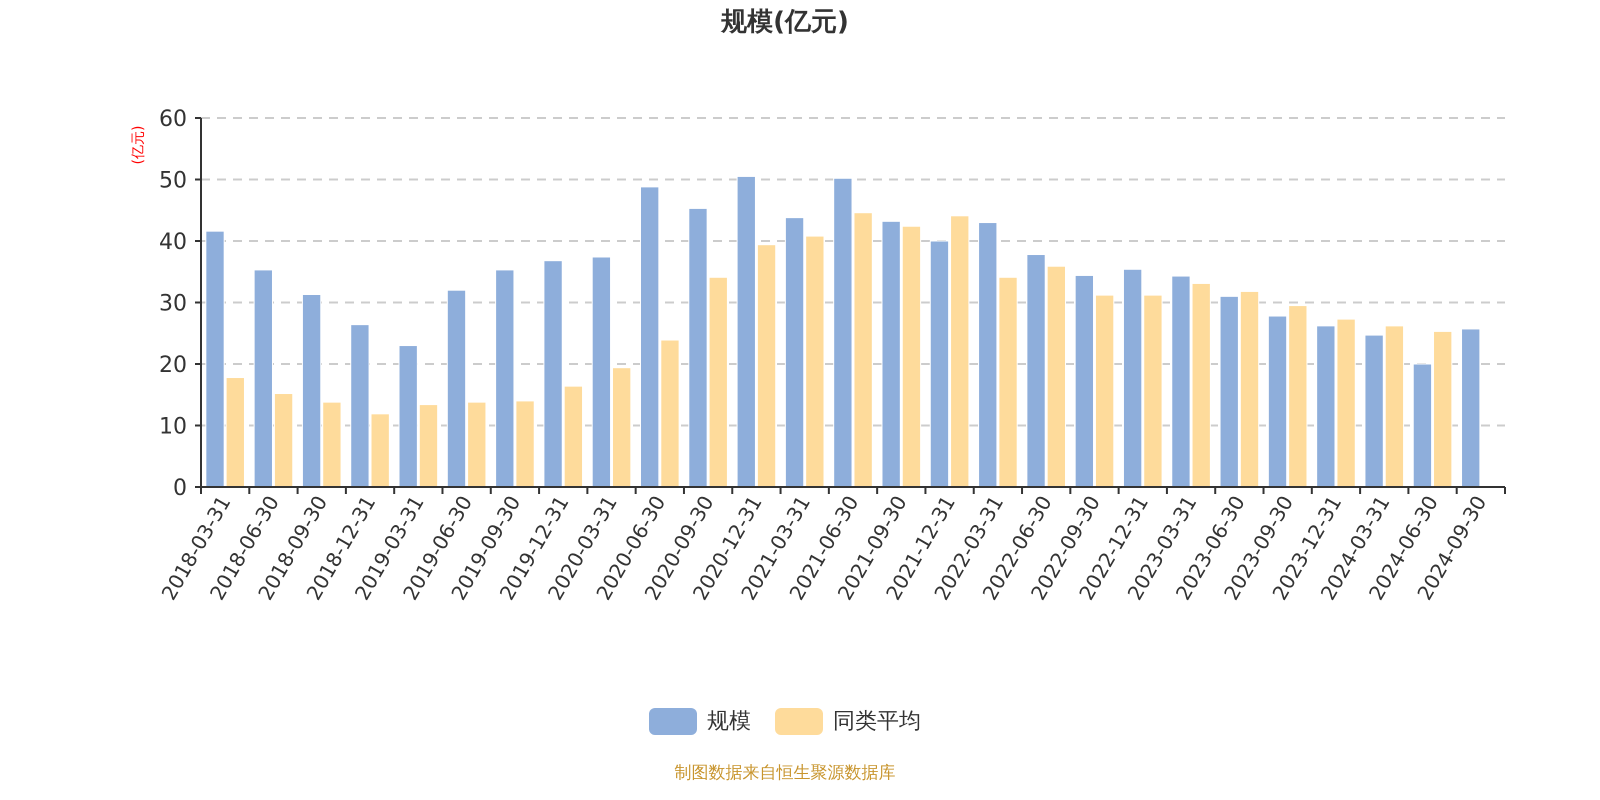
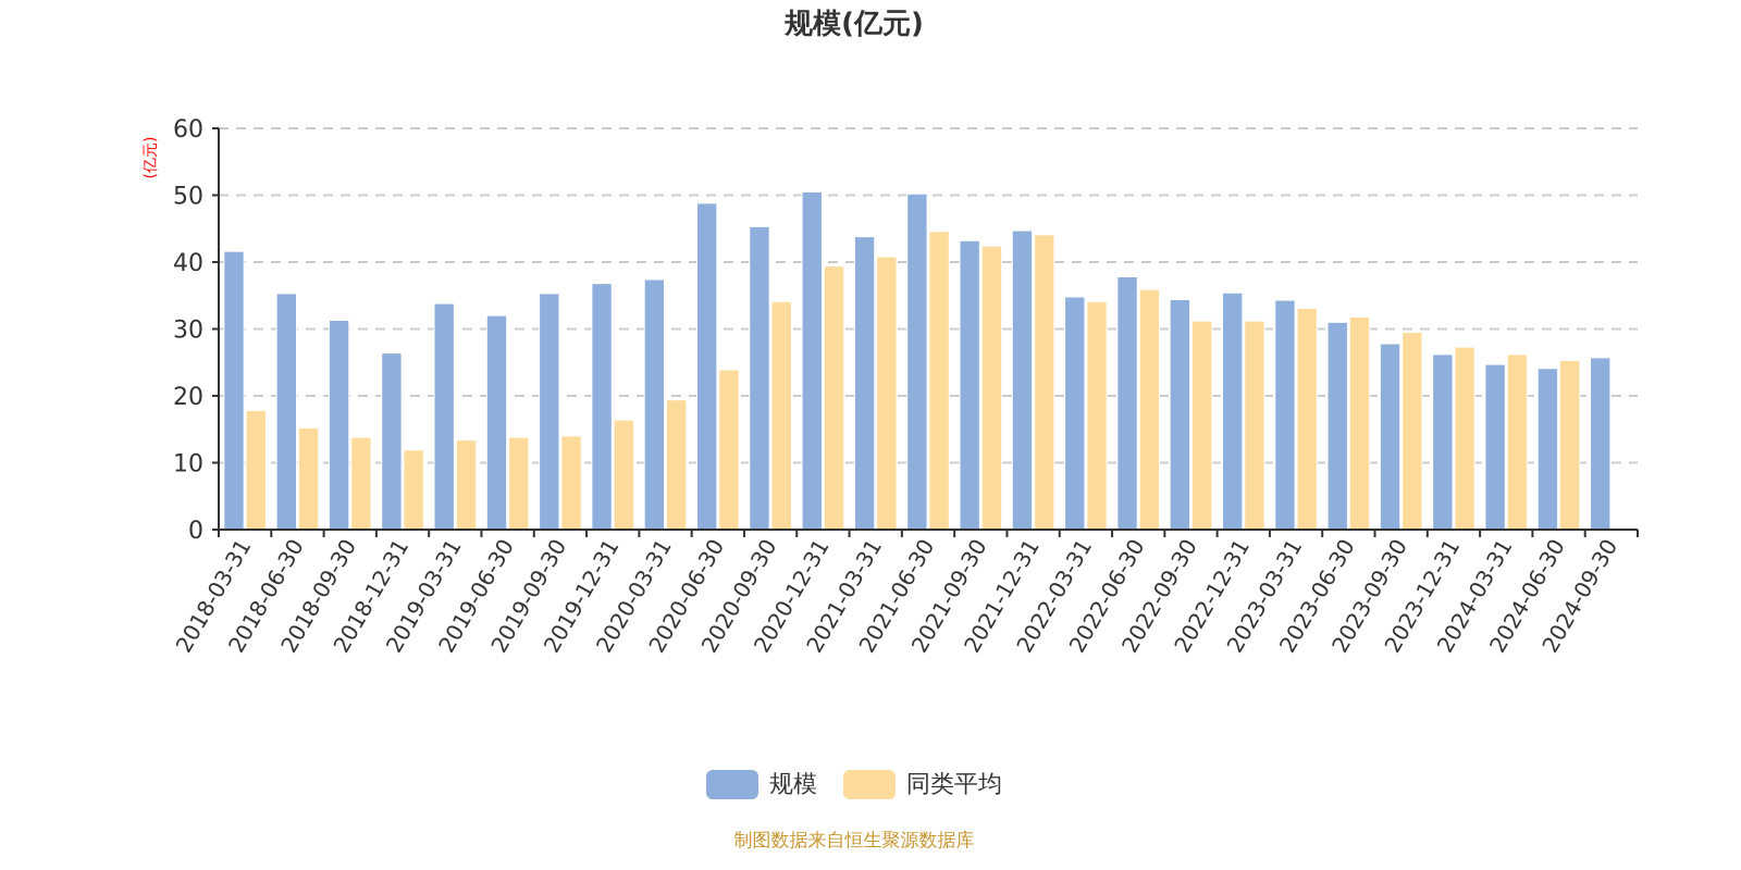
规模/2019-03-31: 23 -> 34
规模/2021-12-31: 40 -> 45
规模/2022-03-31: 43 -> 35
规模/2024-06-30: 20 -> 24
